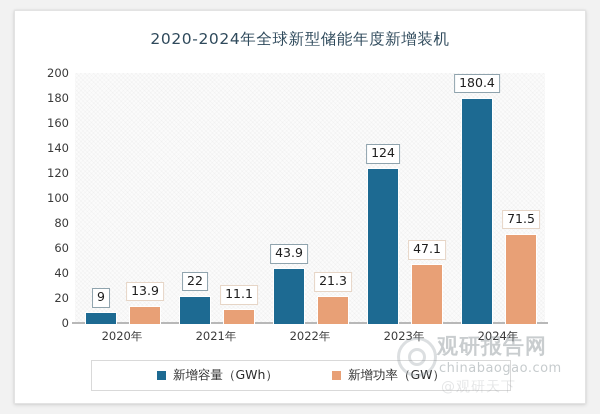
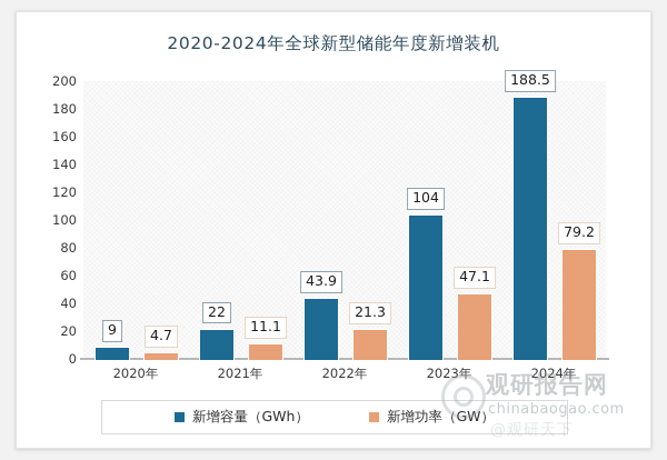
新增功率（GW）/2020年: 13.9 -> 4.7
新增容量（GWh）/2023年: 124 -> 104
新增容量（GWh）/2024年: 180.4 -> 188.5
新增功率（GW）/2024年: 71.5 -> 79.2
